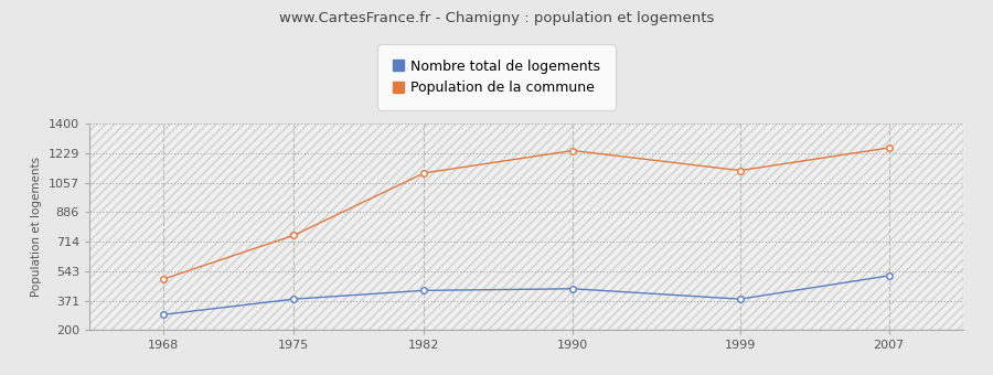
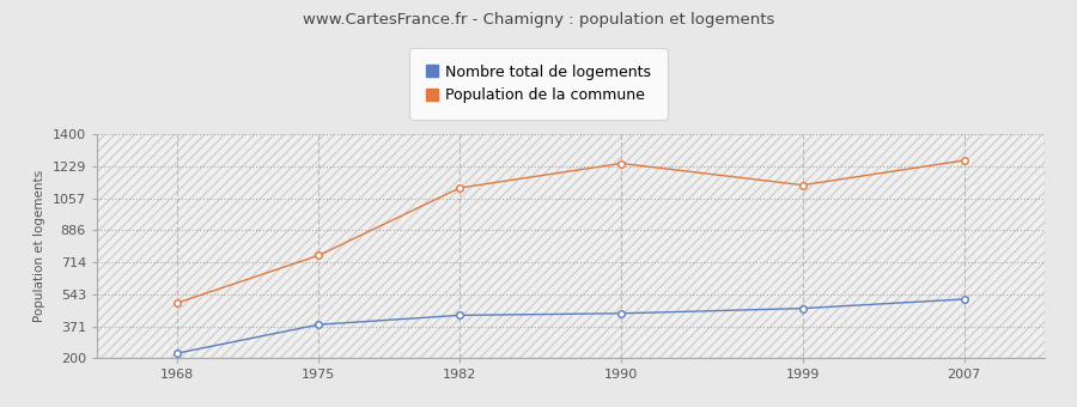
Nombre total de logements/1968: 290 -> 230
Nombre total de logements/1999: 380 -> 470
